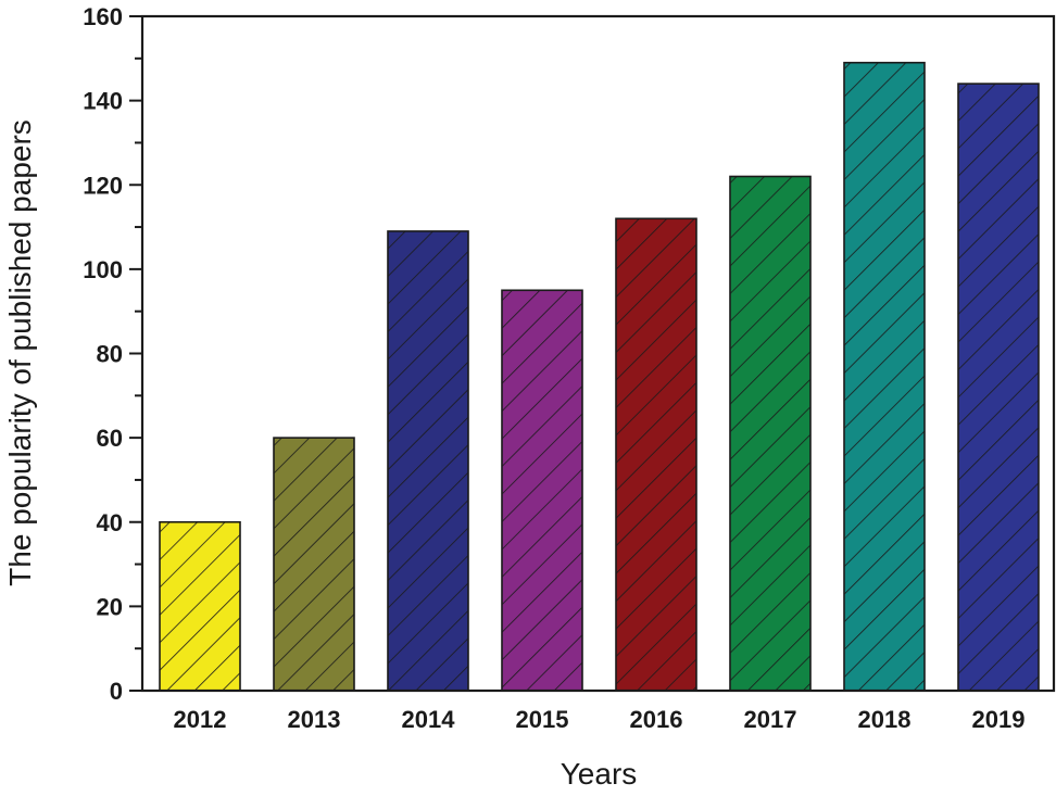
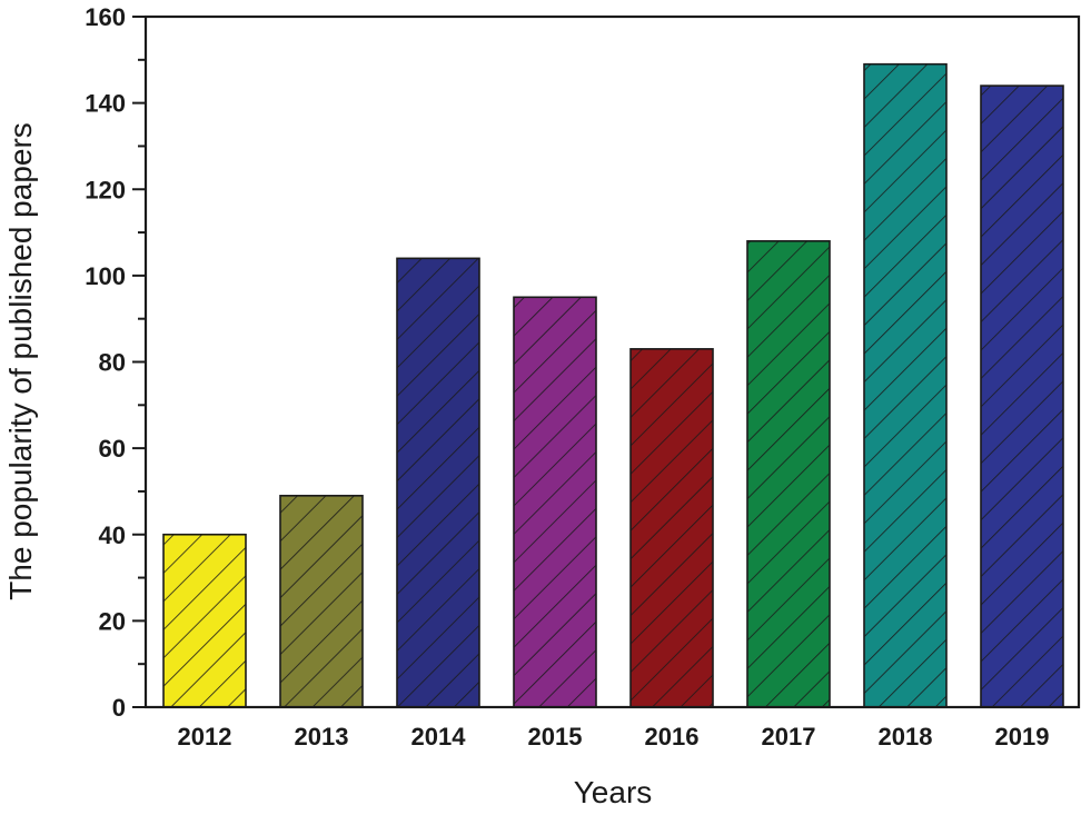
2013: 60 -> 49
2014: 109 -> 104
2016: 112 -> 83
2017: 122 -> 108
